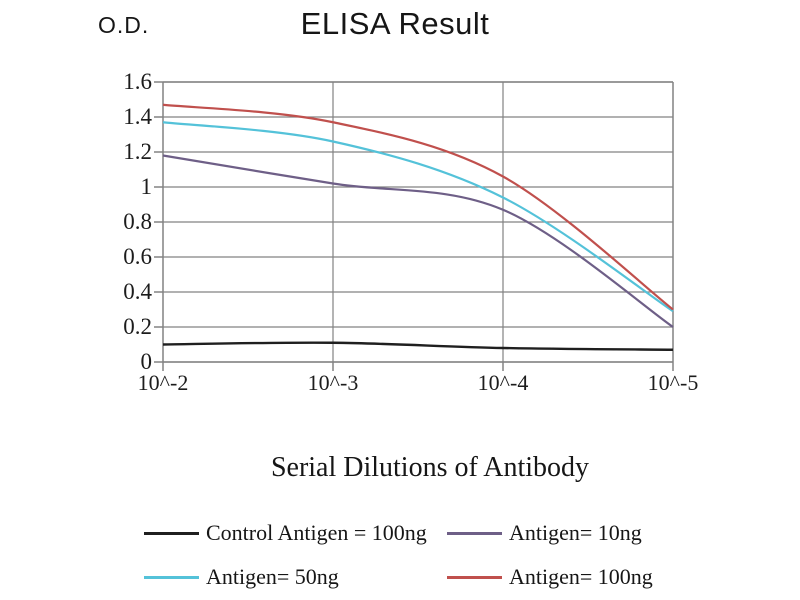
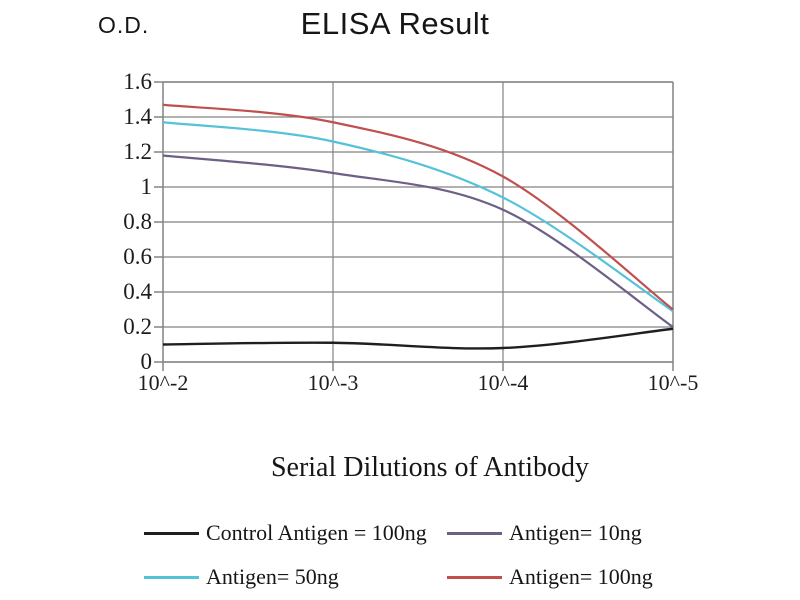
Antigen= 10ng/10^-3: 1.02 -> 1.08
Control Antigen = 100ng/10^-5: 0.07 -> 0.19
